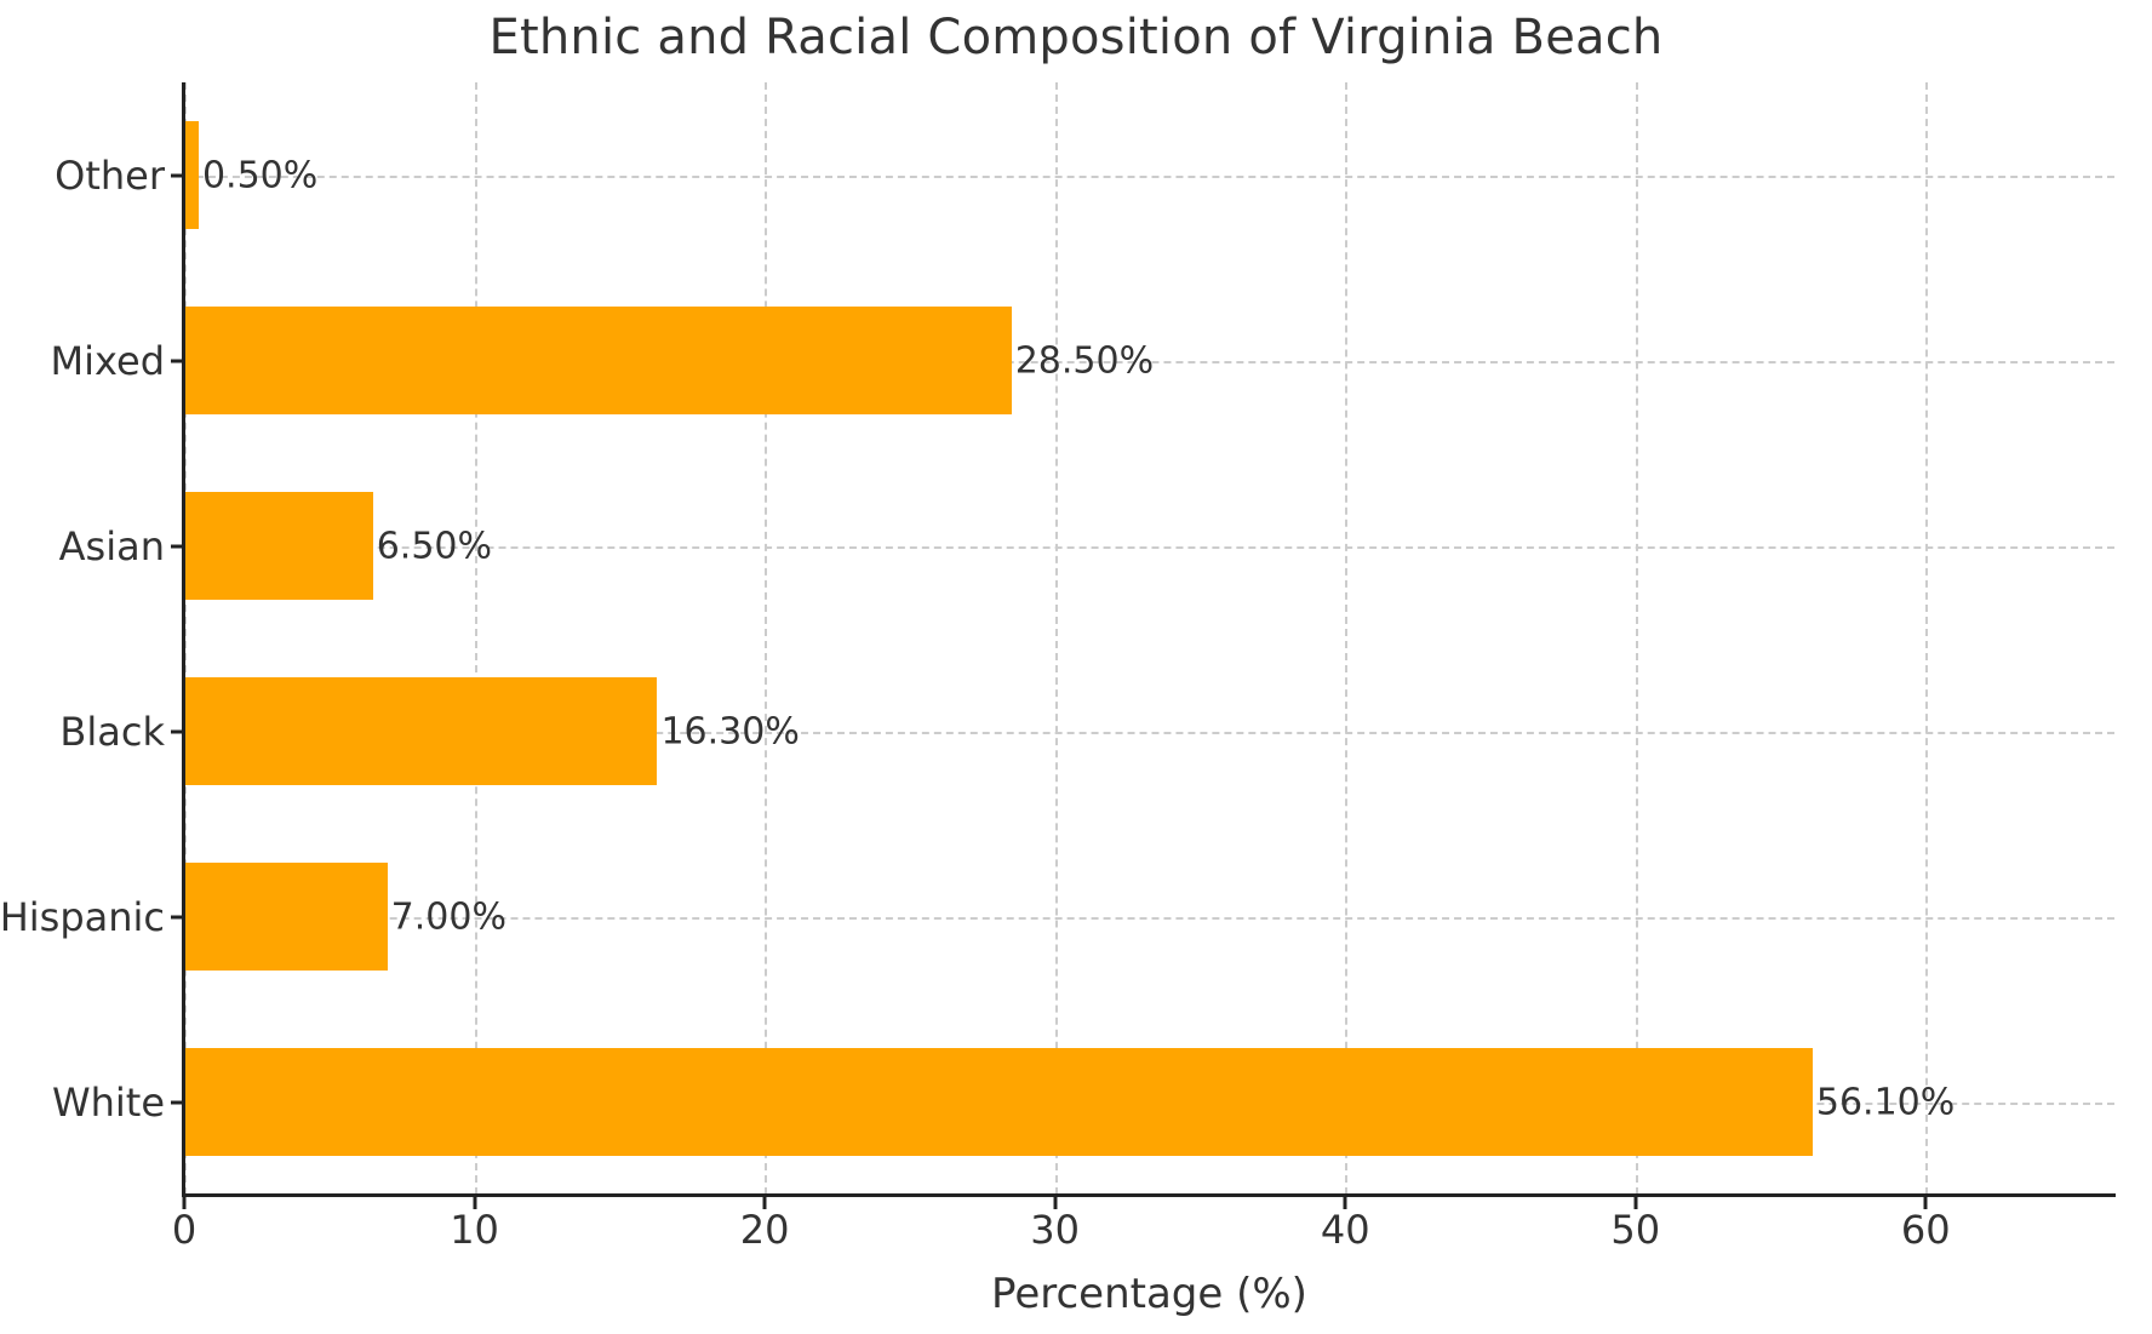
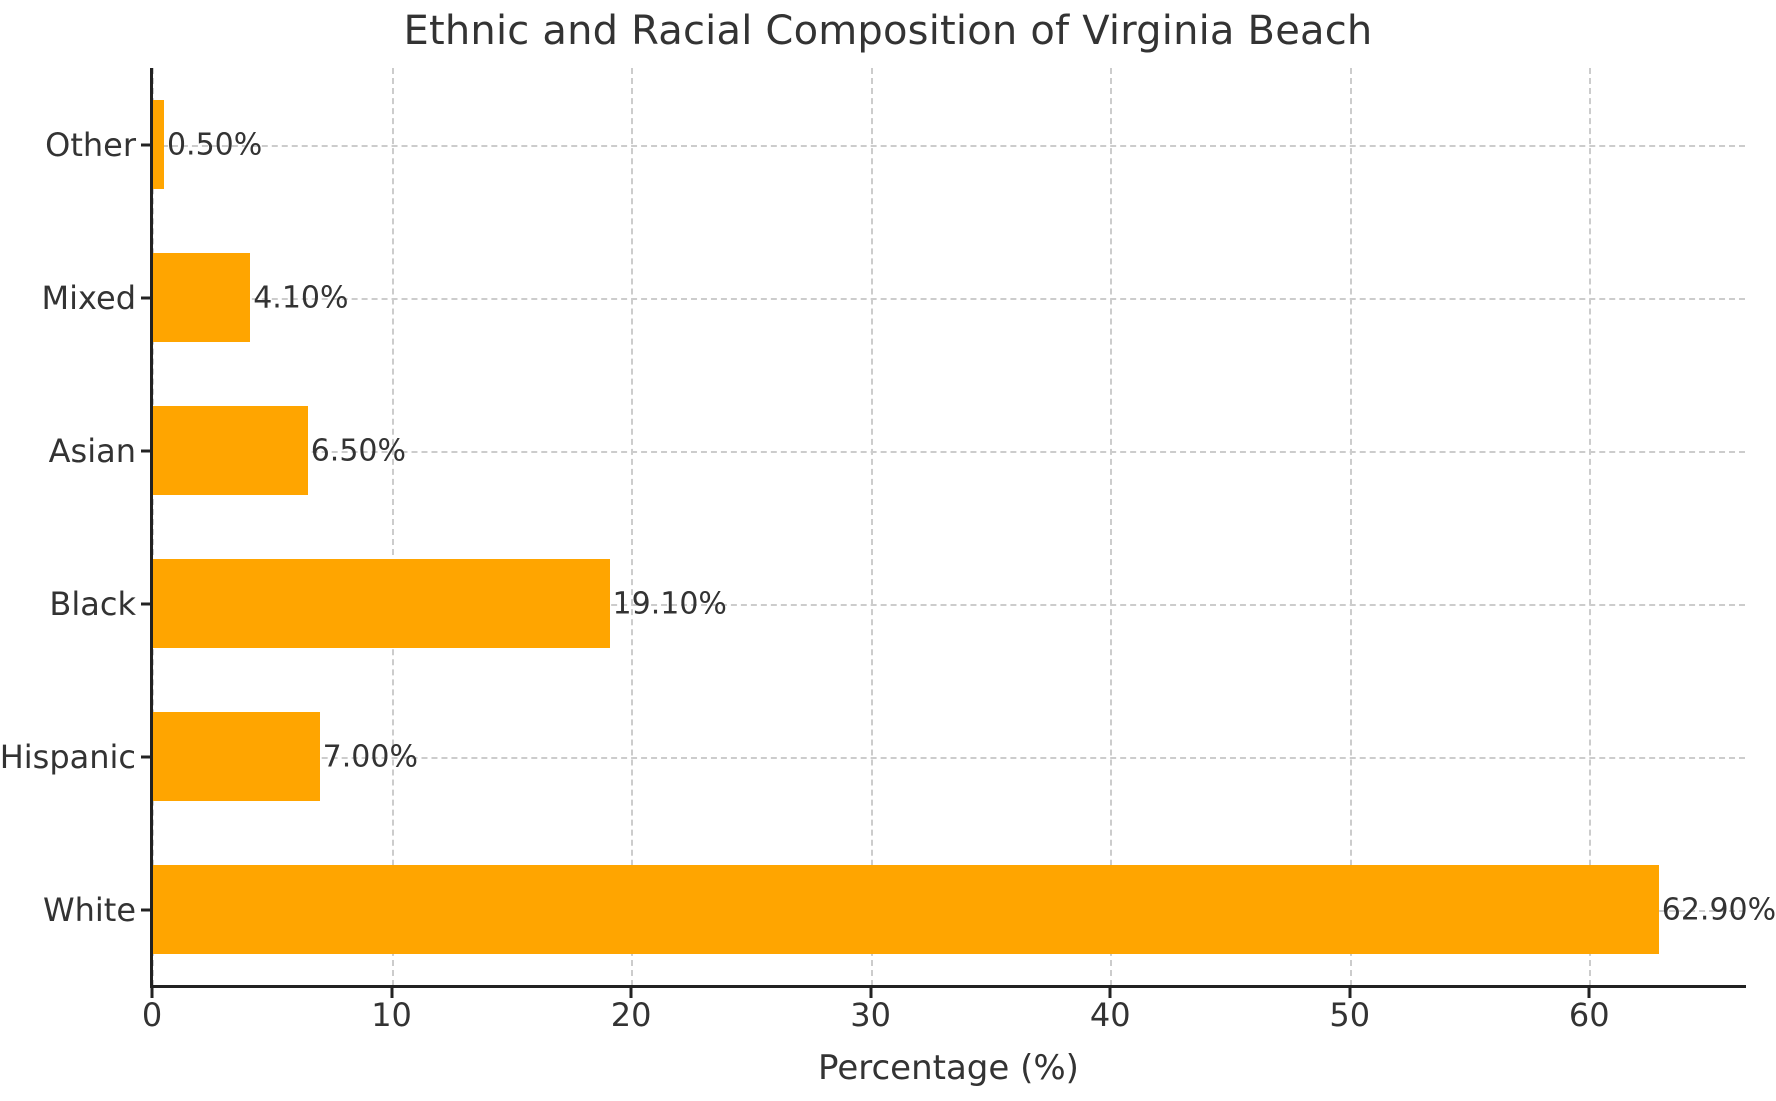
White: 56.10% -> 62.90%
Black: 16.30% -> 19.10%
Mixed: 28.50% -> 4.10%
